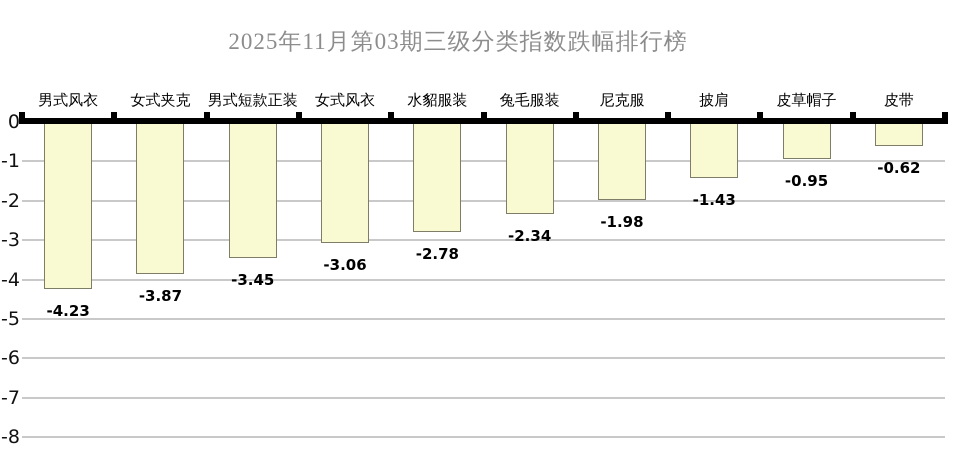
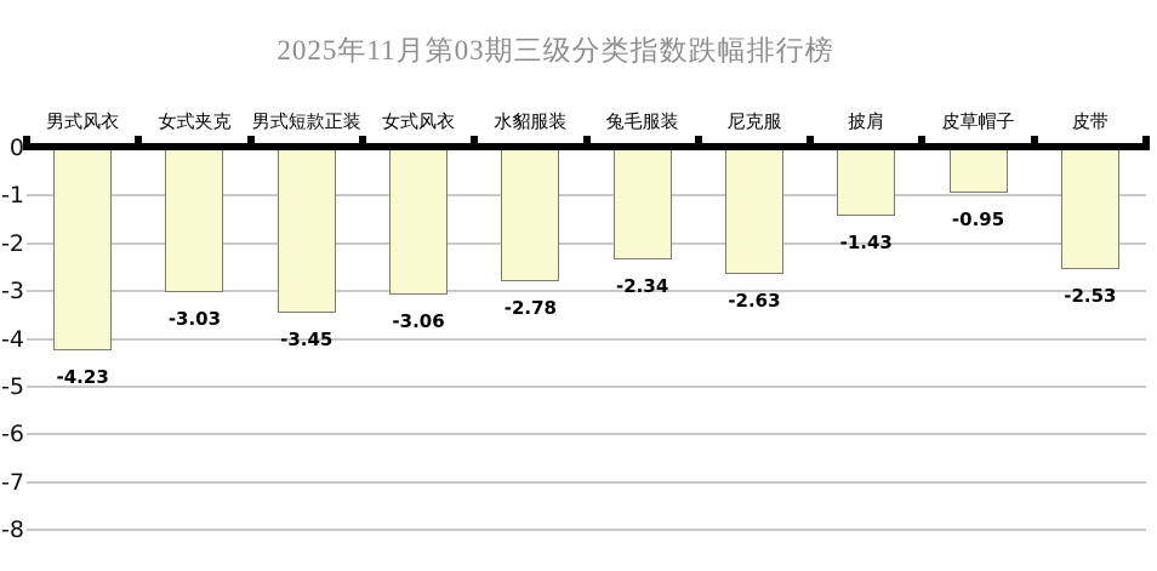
女式夹克: -3.87 -> -3.03
尼克服: -1.98 -> -2.63
皮带: -0.62 -> -2.53
